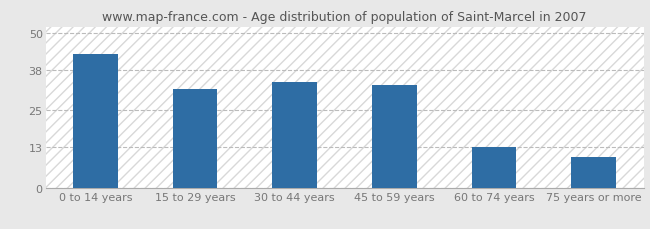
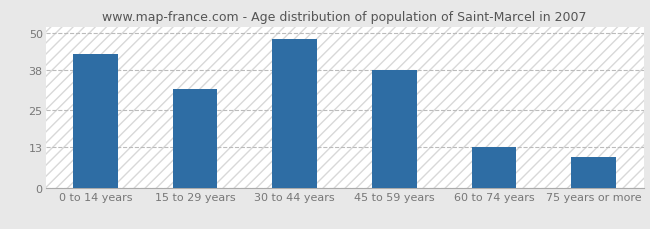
30 to 44 years: 34 -> 48
45 to 59 years: 33 -> 38
